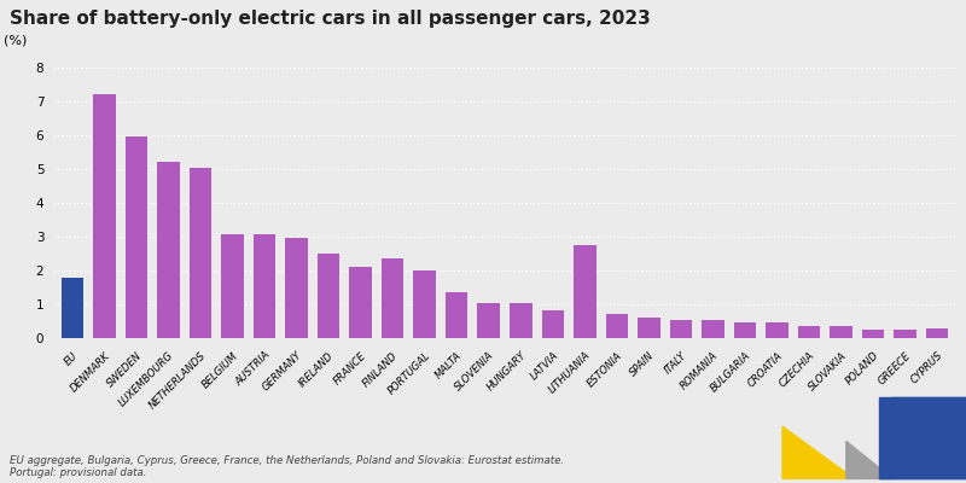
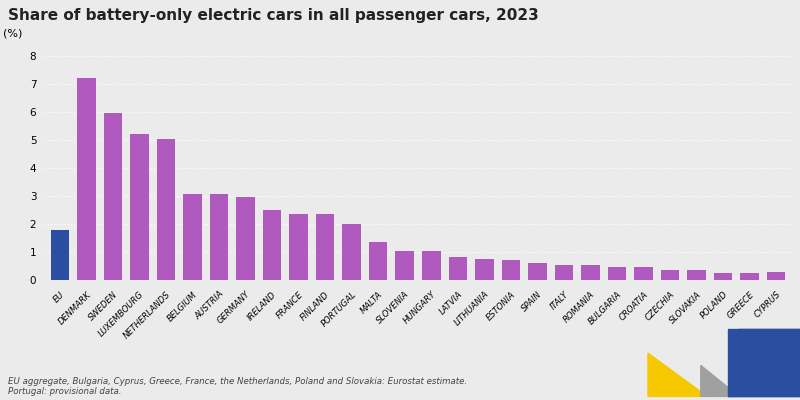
FRANCE: 2.10 -> 2.37
LITHUANIA: 2.75 -> 0.75
